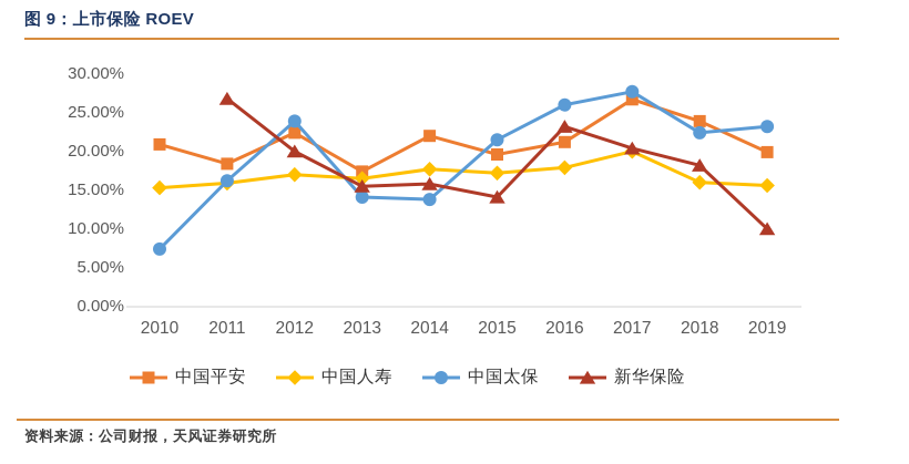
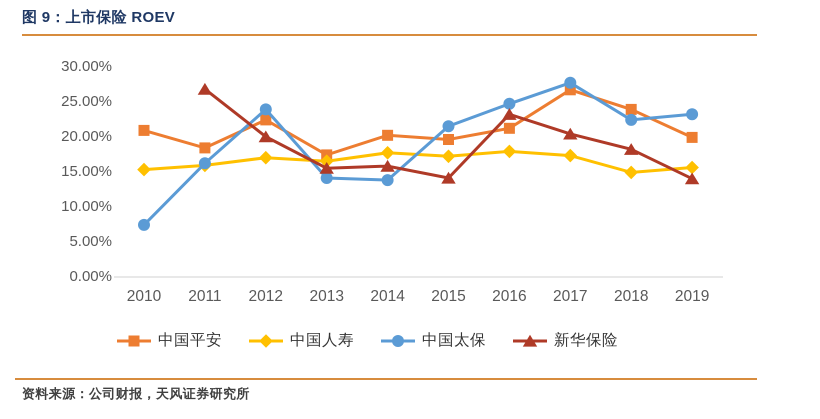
中国平安/2014: 22% -> 20%
中国太保/2016: 26% -> 25%
中国人寿/2017: 20% -> 17%
中国人寿/2018: 16% -> 15%
新华保险/2019: 10% -> 14%
